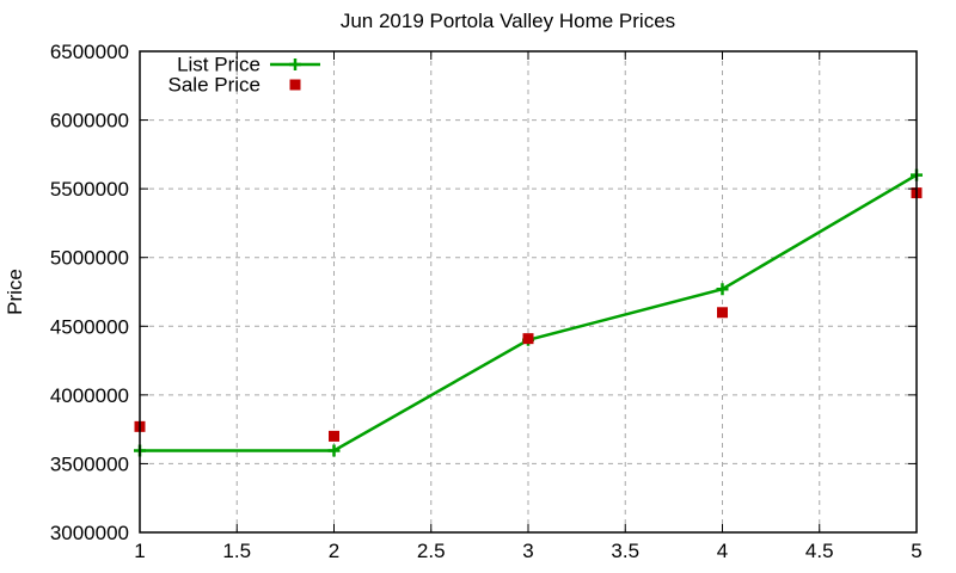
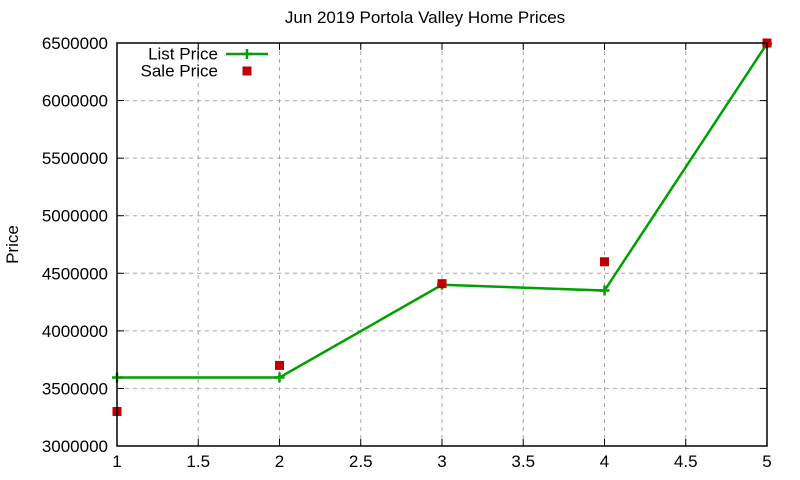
Sale Price/1: 3770000 -> 3300000
List Price/4: 4770000 -> 4350000
List Price/5: 5600000 -> 6500000
Sale Price/5: 5470000 -> 6500000
